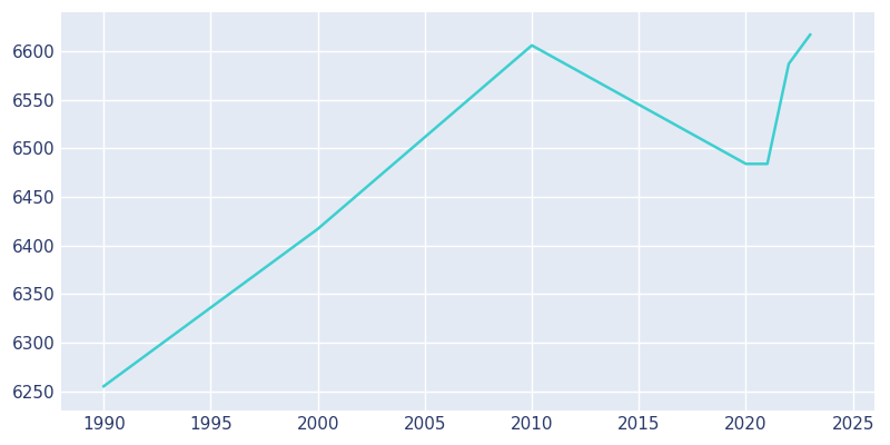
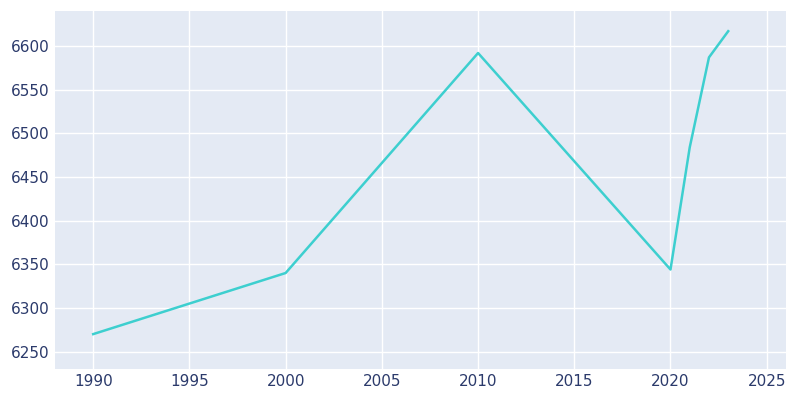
1990: 6255 -> 6270
2000: 6417 -> 6340
2010: 6606 -> 6592
2020: 6484 -> 6344
